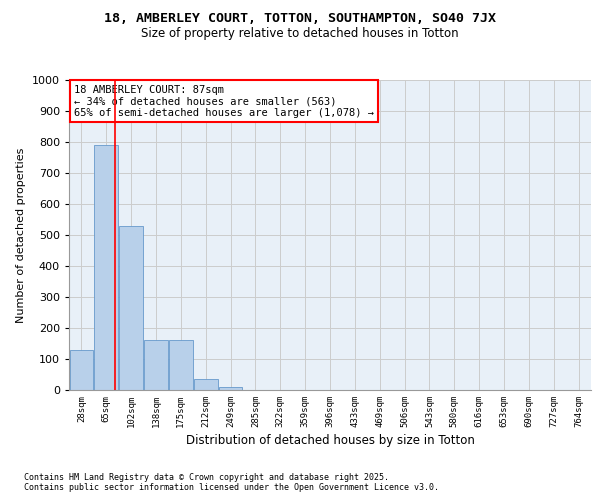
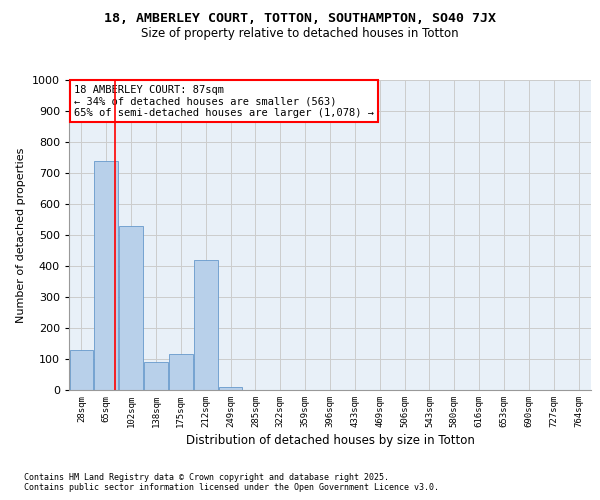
65sqm: 790 -> 740
138sqm: 160 -> 90
175sqm: 160 -> 115
212sqm: 35 -> 420
